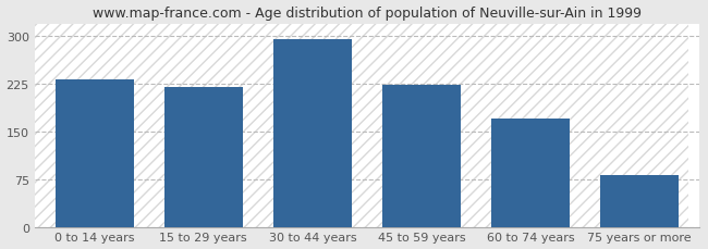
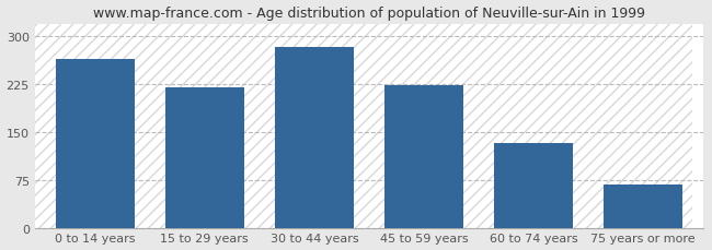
0 to 14 years: 232 -> 264
30 to 44 years: 296 -> 284
60 to 74 years: 170 -> 132
75 years or more: 82 -> 68
